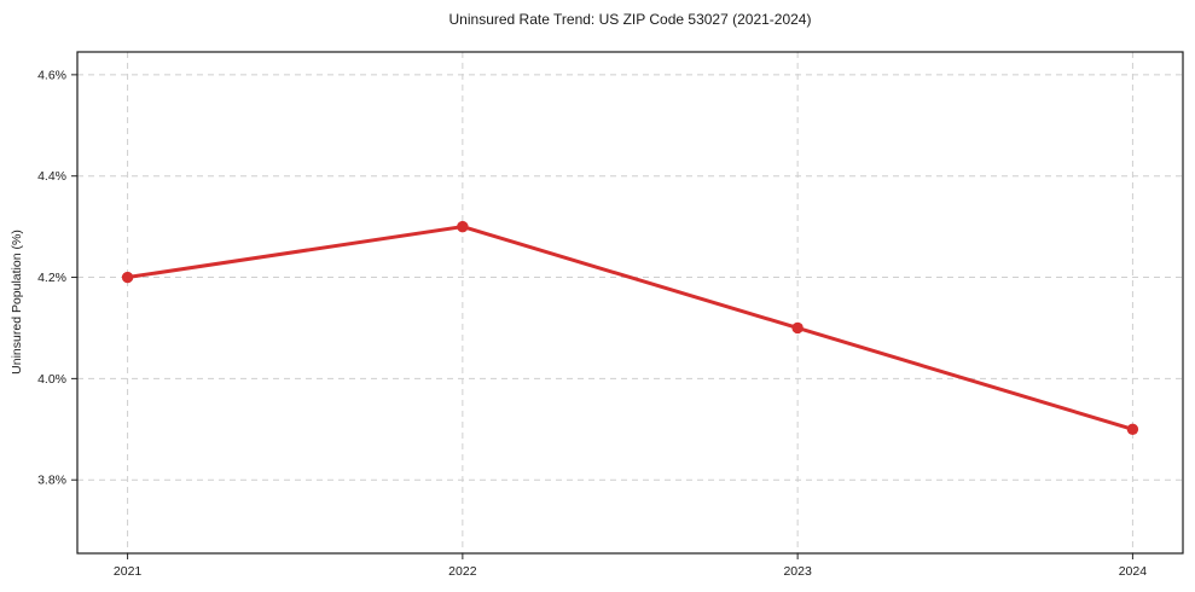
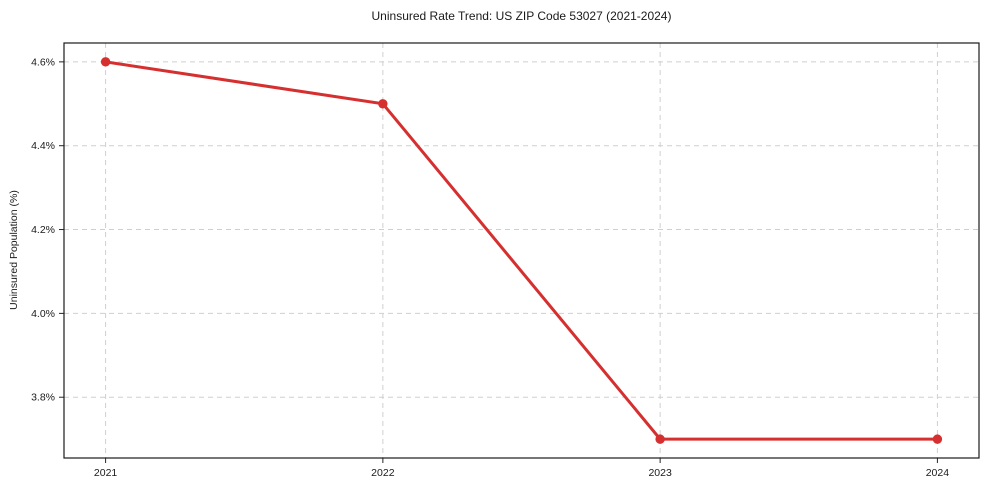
2021: 4.2% -> 4.6%
2022: 4.3% -> 4.5%
2023: 4.1% -> 3.7%
2024: 3.9% -> 3.7%
